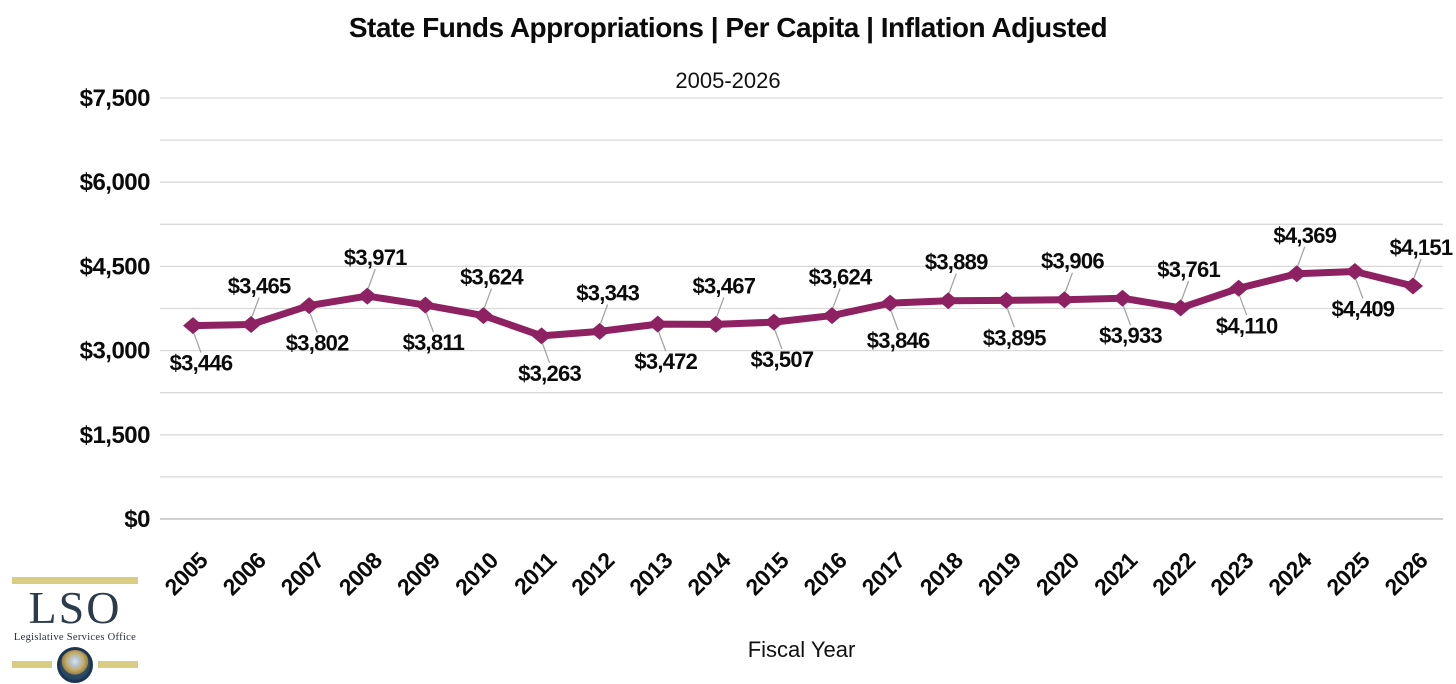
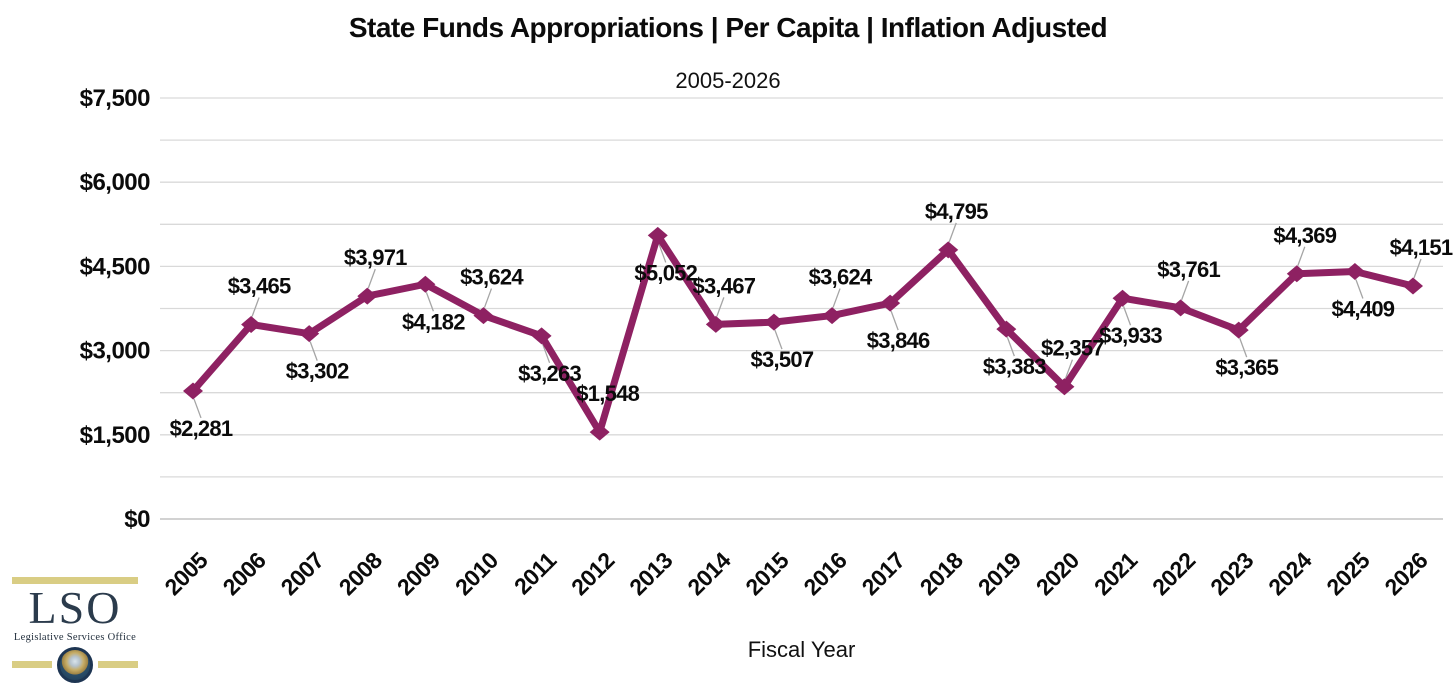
2005: $3,446 -> $2,281
2007: $3,802 -> $3,302
2009: $3,811 -> $4,182
2012: $3,343 -> $1,548
2013: $3,472 -> $5,052
2018: $3,889 -> $4,795
2019: $3,895 -> $3,383
2020: $3,906 -> $2,357
2023: $4,110 -> $3,365
